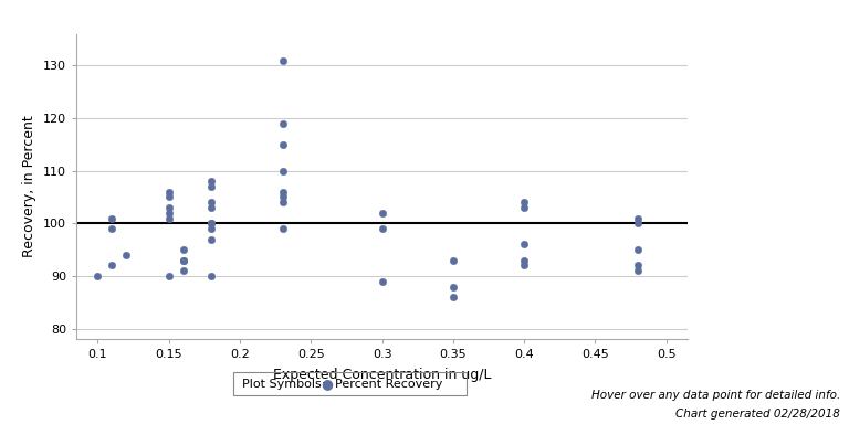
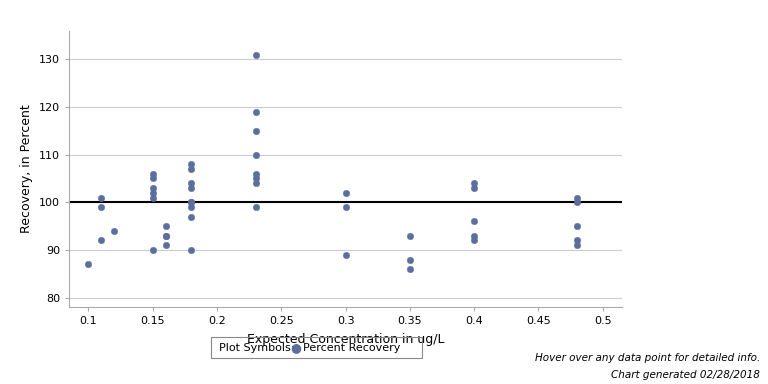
0.1: 90 -> 87
